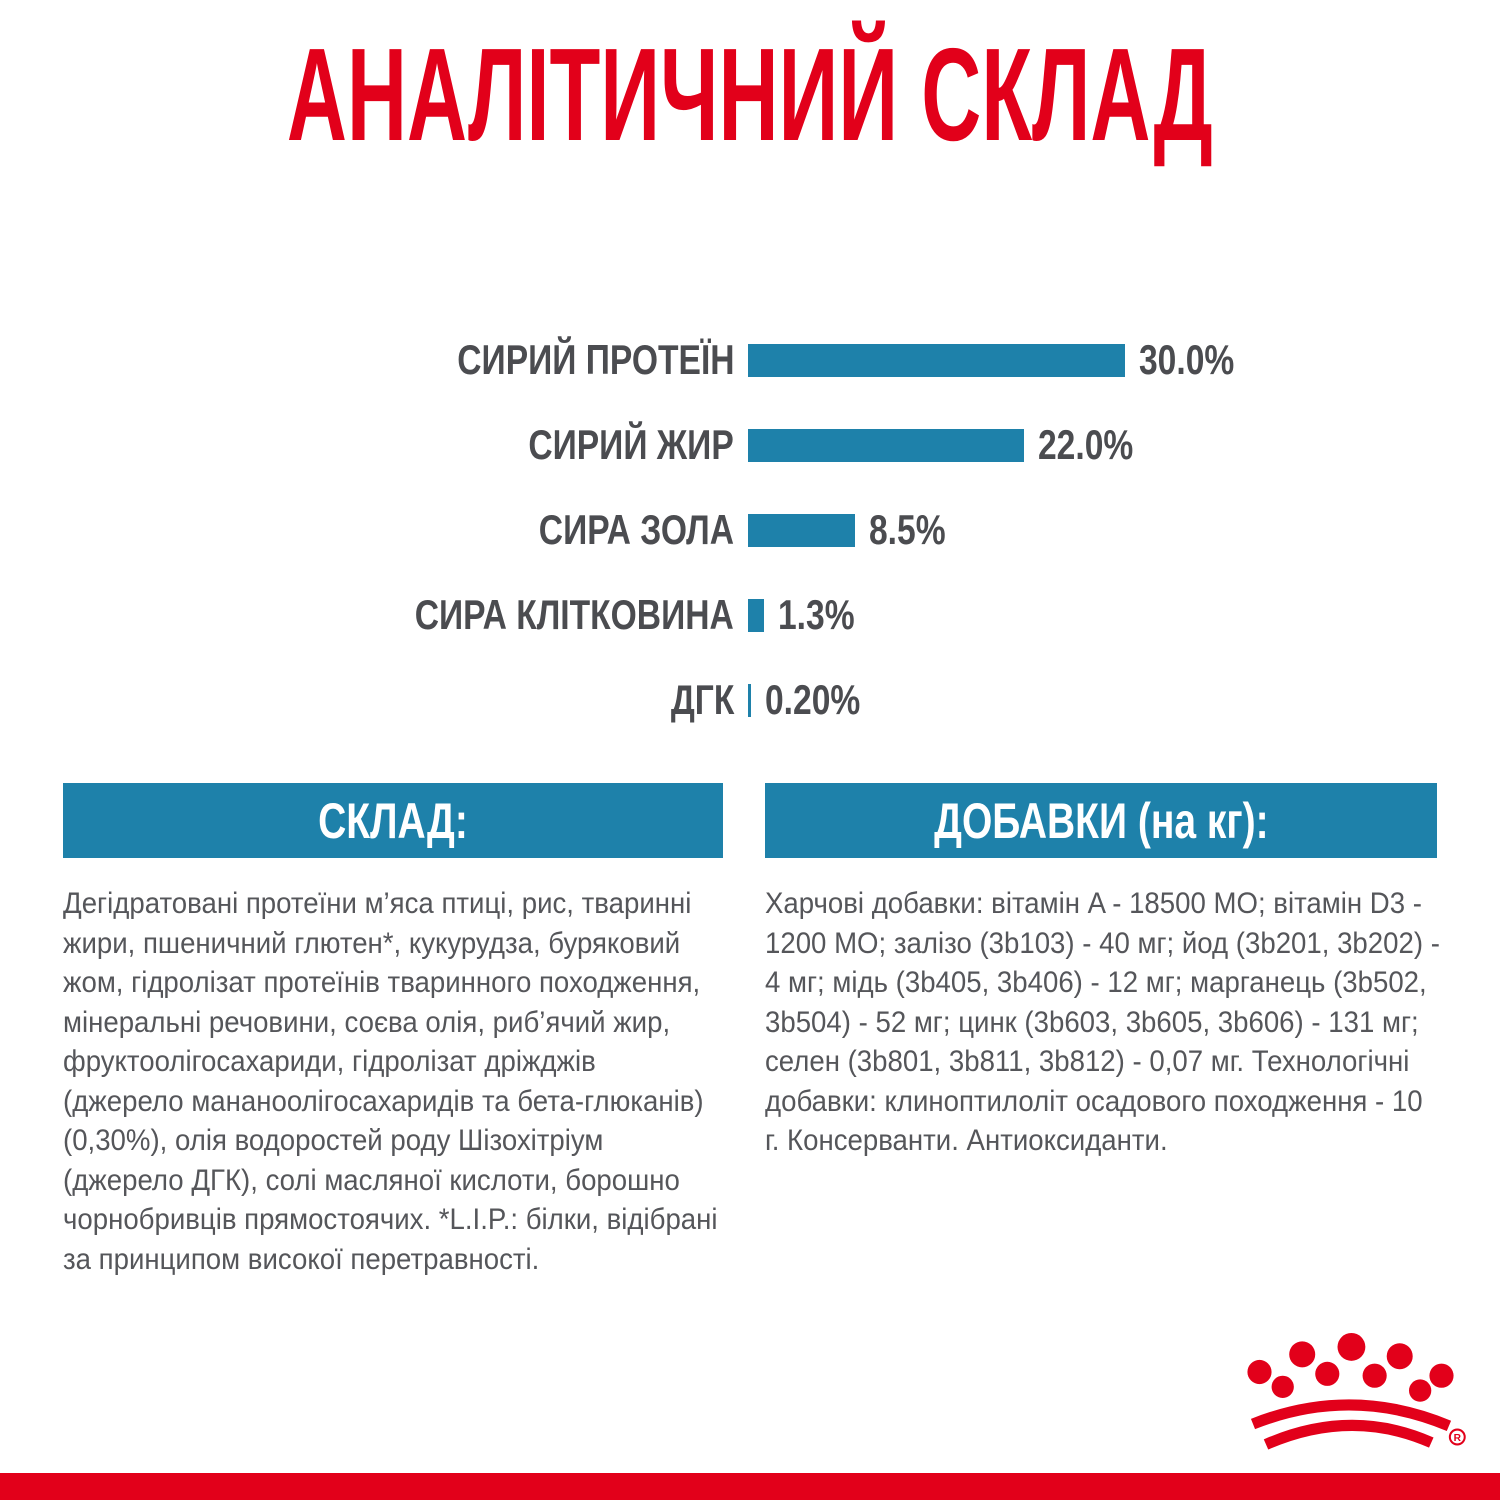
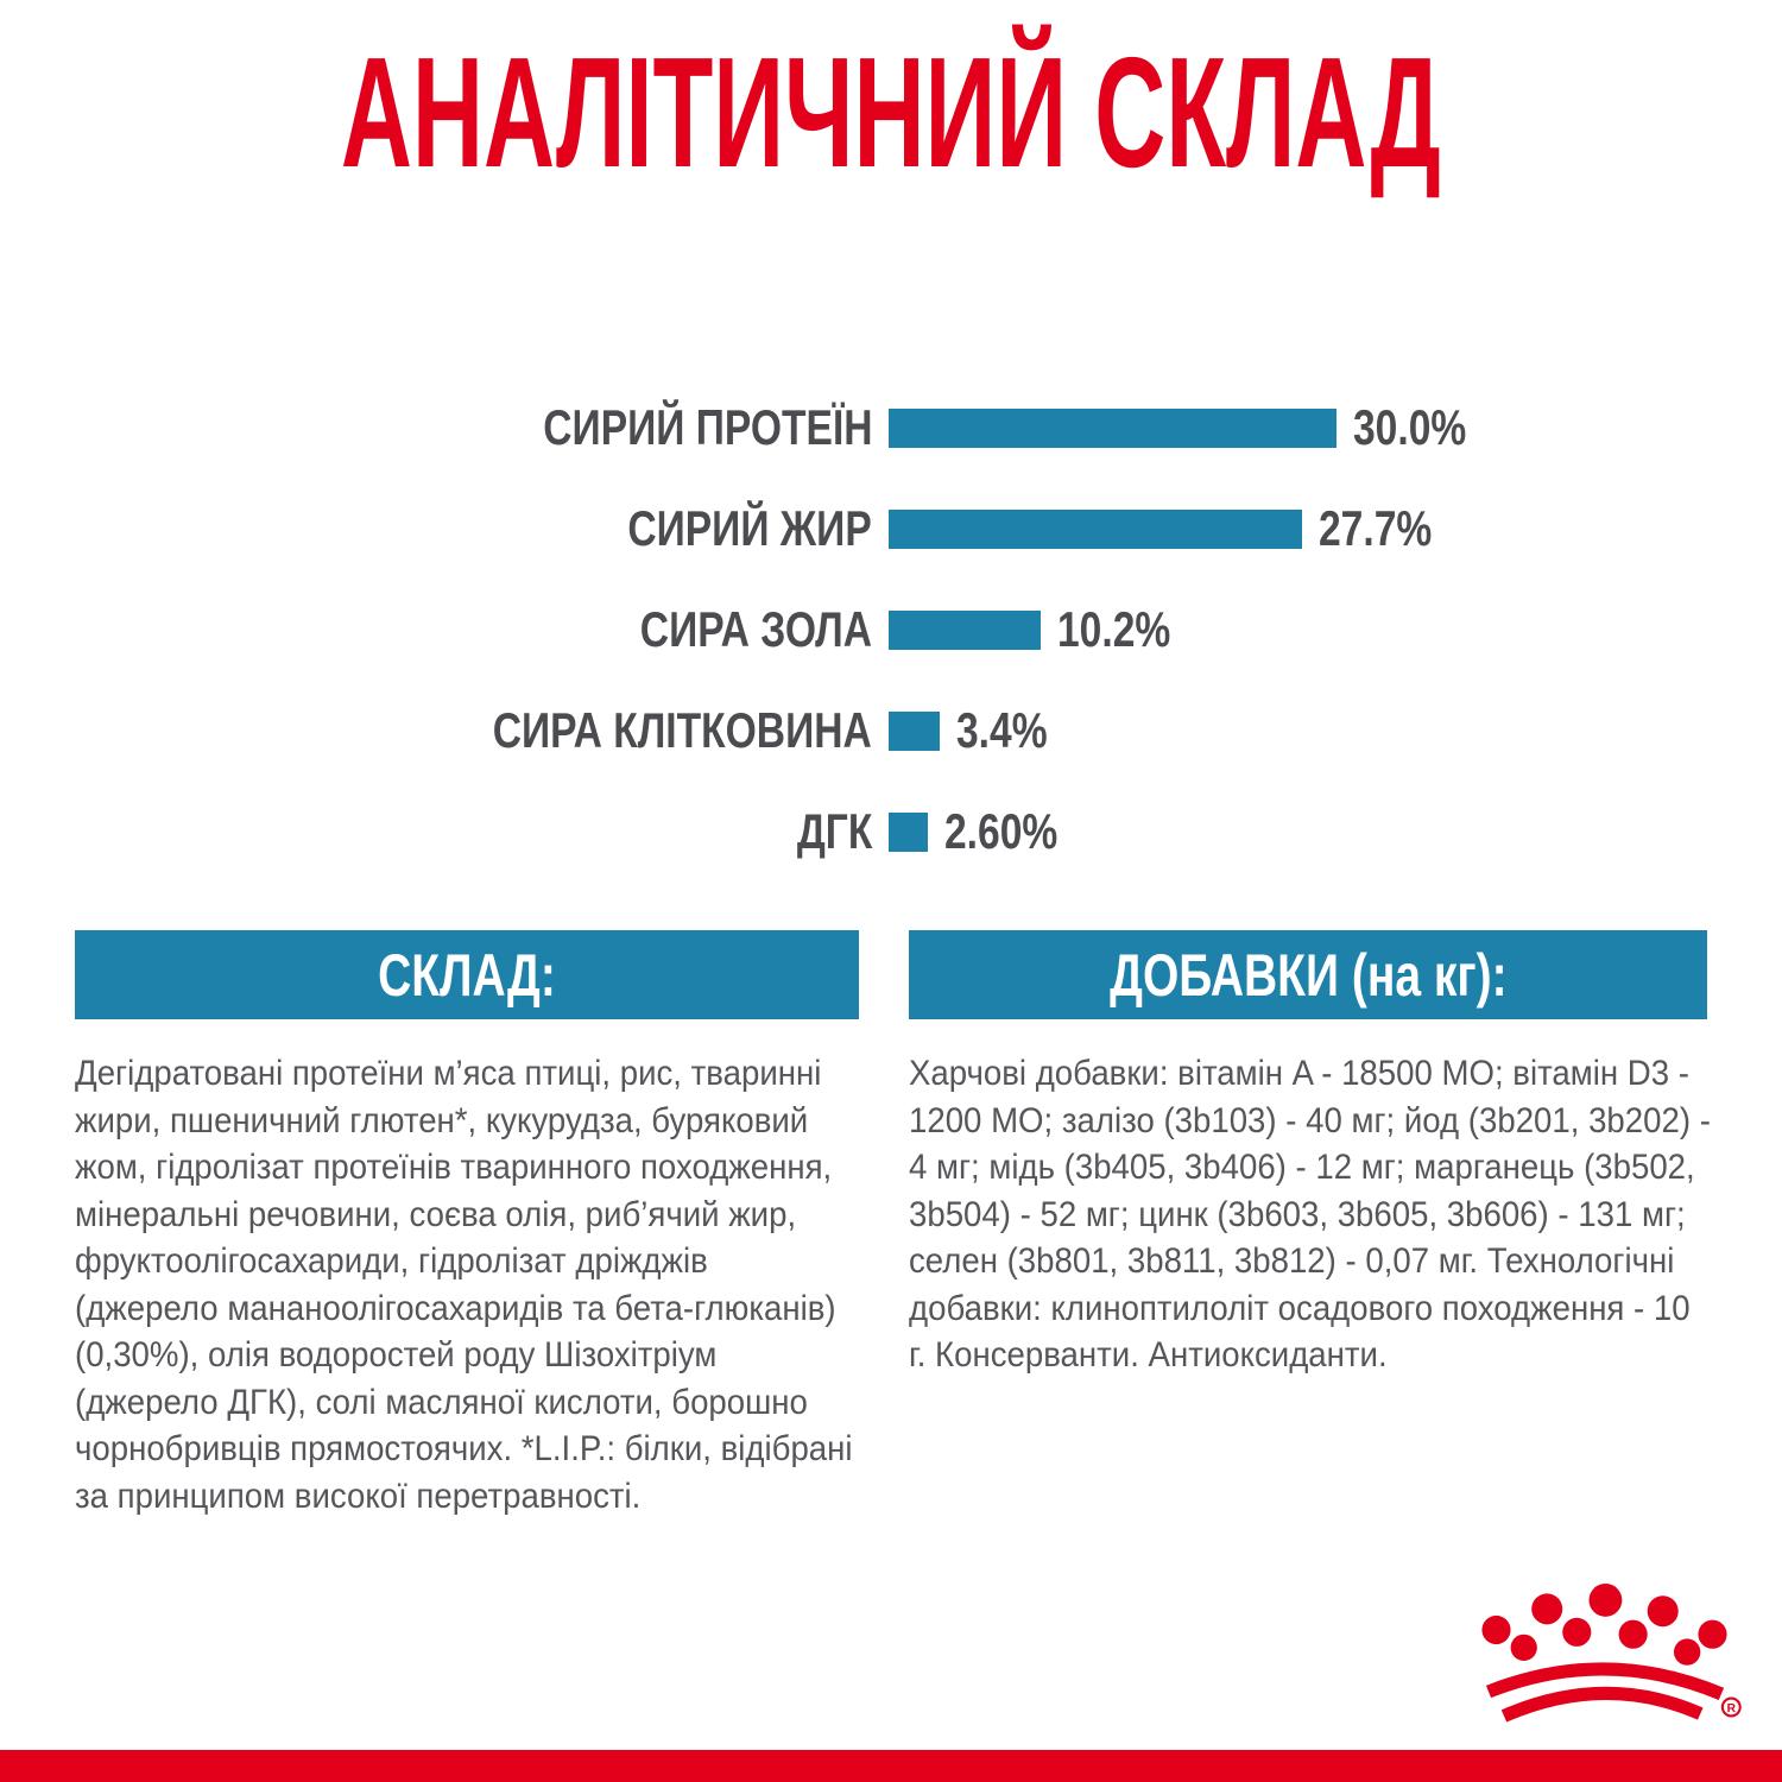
СИРИЙ ЖИР: 22.0% -> 27.7%
СИРА ЗОЛА: 8.5% -> 10.2%
СИРА КЛІТКОВИНА: 1.3% -> 3.4%
ДГК: 0.20% -> 2.60%
